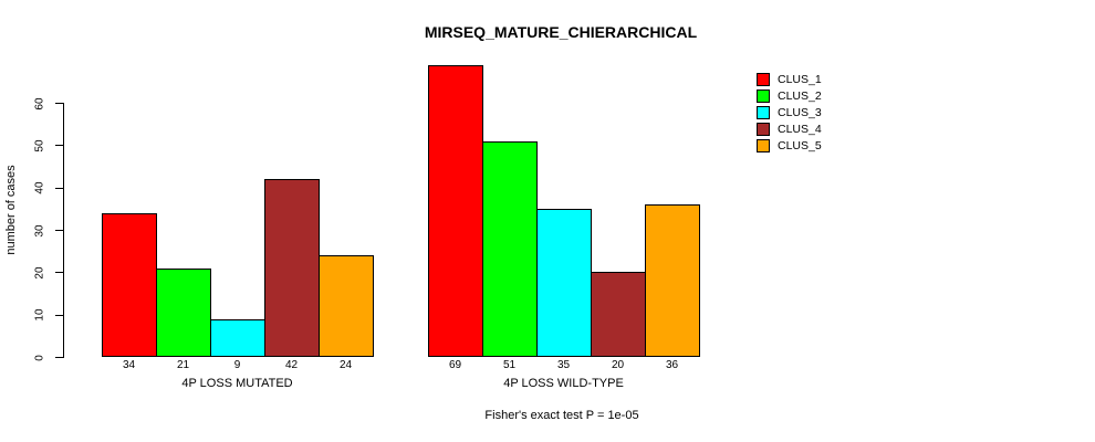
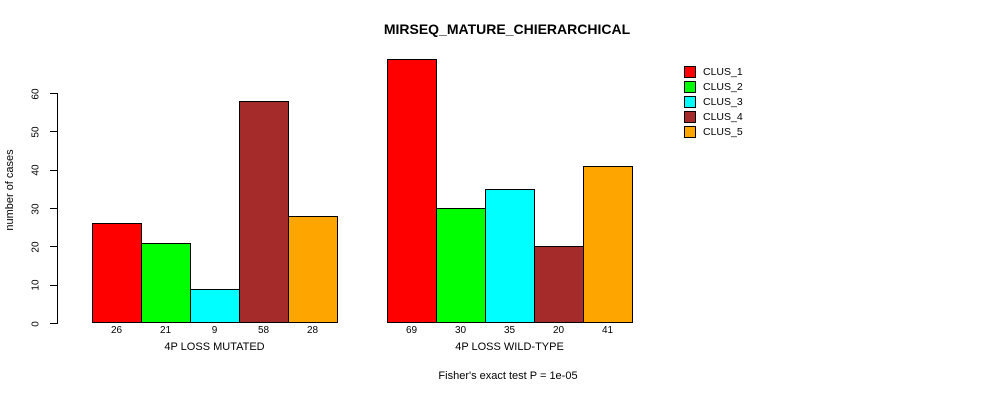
CLUS_1/4P LOSS MUTATED: 34 -> 26
CLUS_4/4P LOSS MUTATED: 42 -> 58
CLUS_5/4P LOSS MUTATED: 24 -> 28
CLUS_2/4P LOSS WILD-TYPE: 51 -> 30
CLUS_5/4P LOSS WILD-TYPE: 36 -> 41
